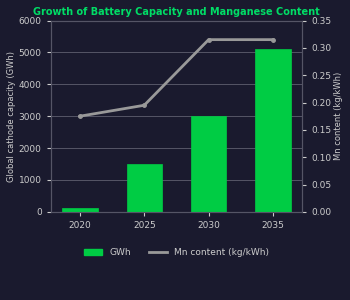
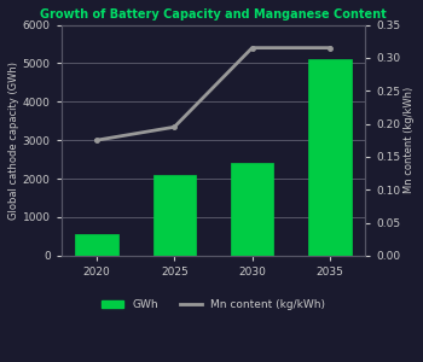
GWh/2020: 120 -> 550
GWh/2025: 1500 -> 2100
GWh/2030: 3000 -> 2400
